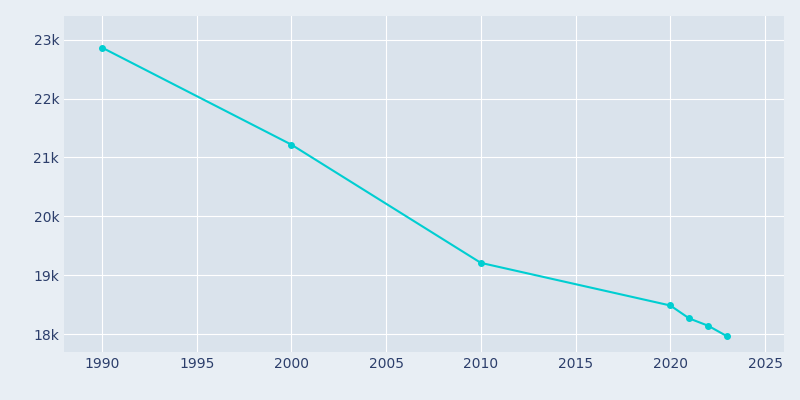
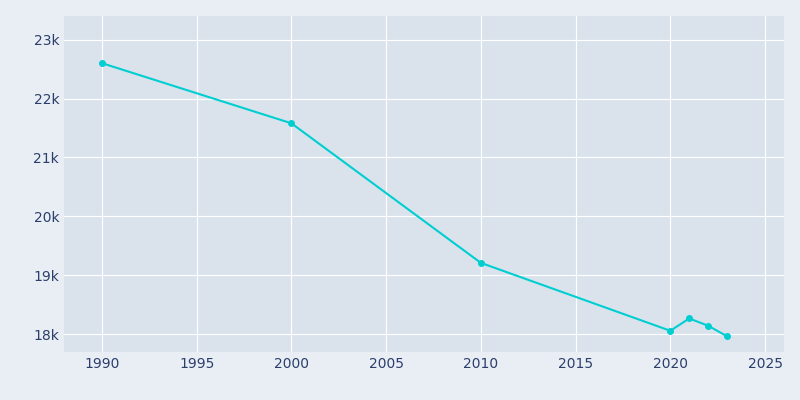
1990: 22.86k -> 22.60k
2000: 21.22k -> 21.58k
2020: 18.49k -> 18.06k
